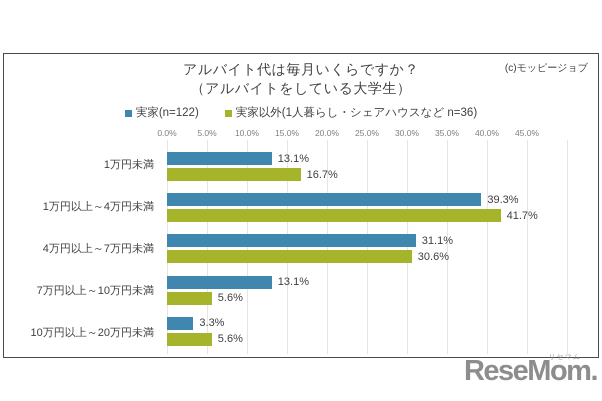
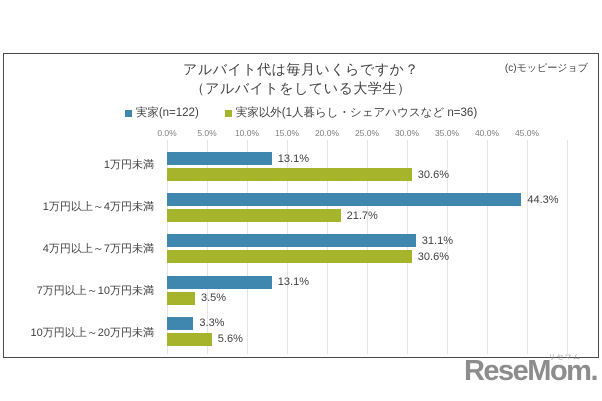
実家以外(1人暮らし・シェアハウスなど n=36)/1万円未満: 16.7% -> 30.6%
実家(n=122)/1万円以上～4万円未満: 39.3% -> 44.3%
実家以外(1人暮らし・シェアハウスなど n=36)/1万円以上～4万円未満: 41.7% -> 21.7%
実家以外(1人暮らし・シェアハウスなど n=36)/7万円以上～10万円未満: 5.6% -> 3.5%
